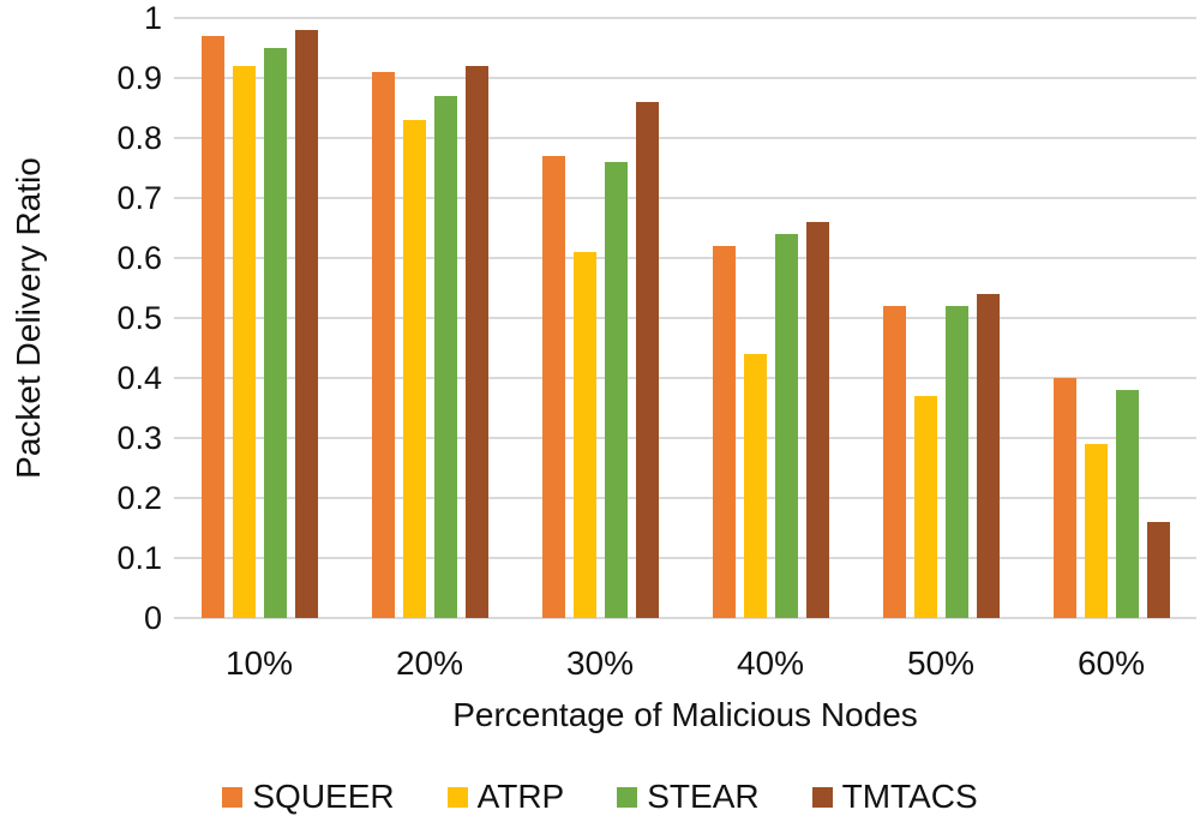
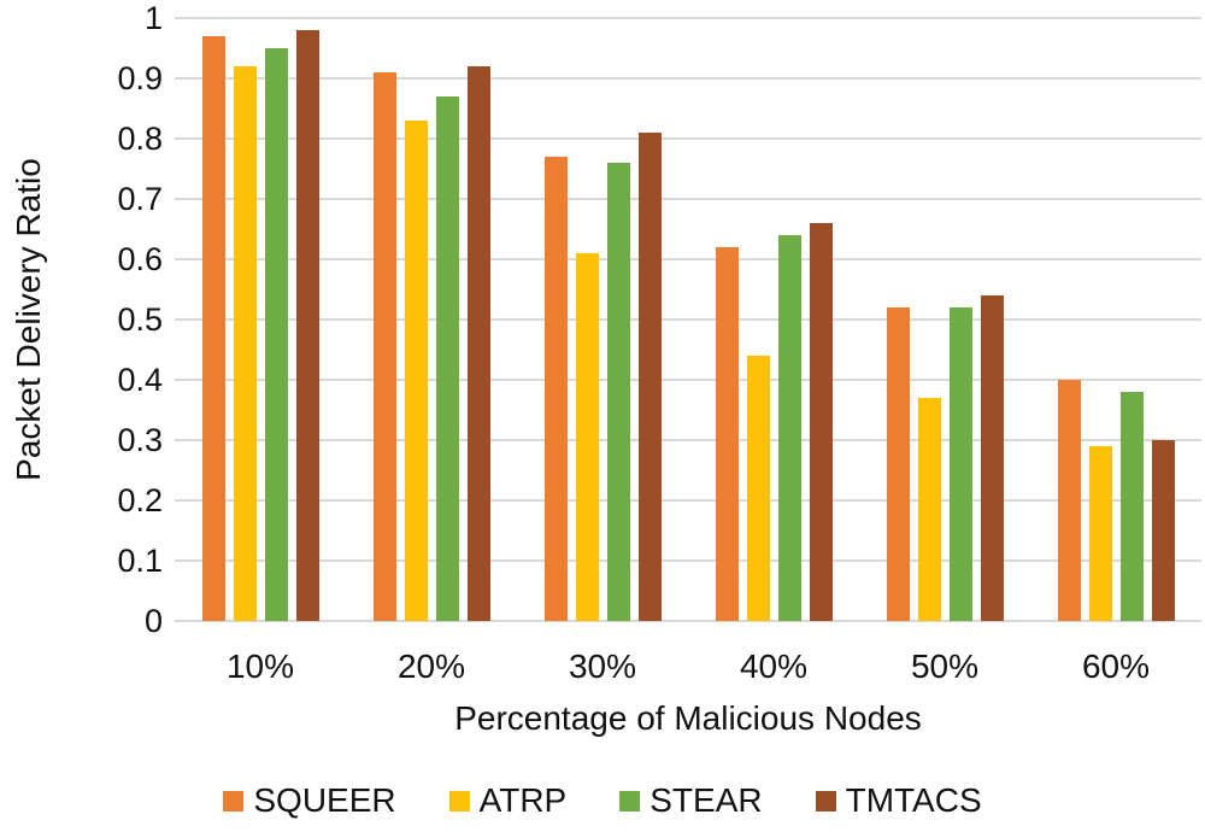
TMTACS/30%: 0.86 -> 0.81
TMTACS/60%: 0.16 -> 0.30
